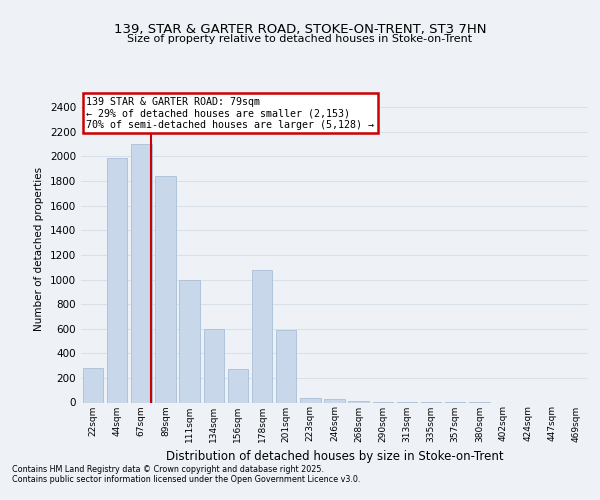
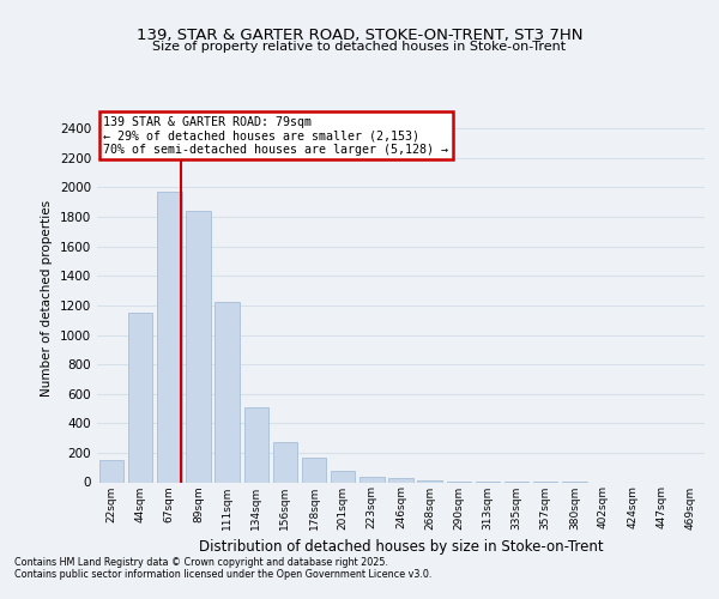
22sqm: 280 -> 150
44sqm: 1990 -> 1150
67sqm: 2100 -> 1970
111sqm: 1000 -> 1220
134sqm: 600 -> 510
178sqm: 1080 -> 160
201sqm: 590 -> 80
